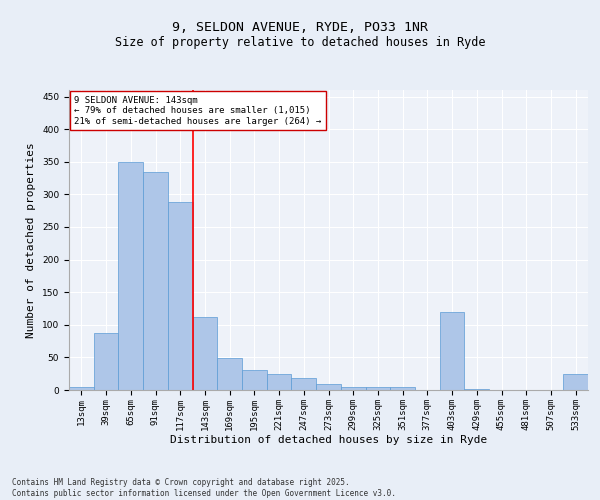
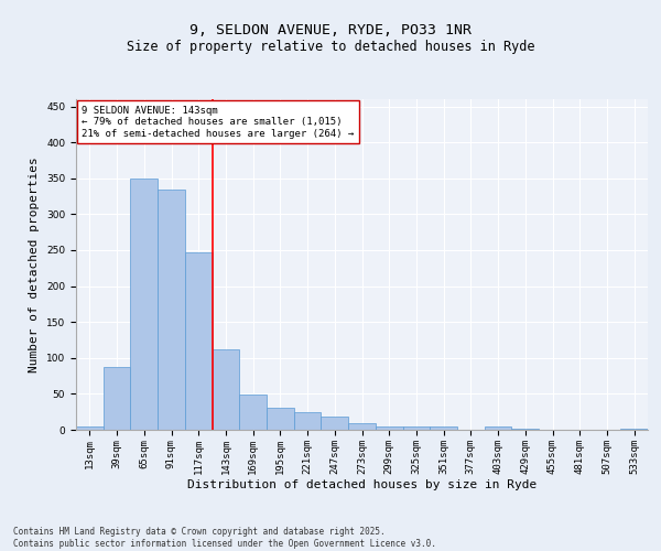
117sqm: 288 -> 247
403sqm: 120 -> 4
533sqm: 24 -> 1
